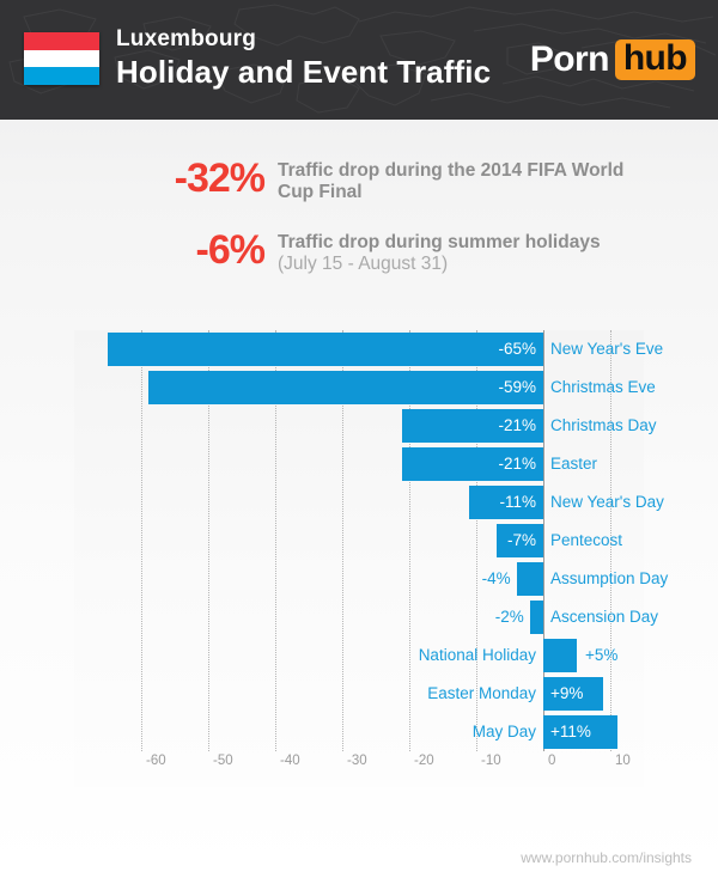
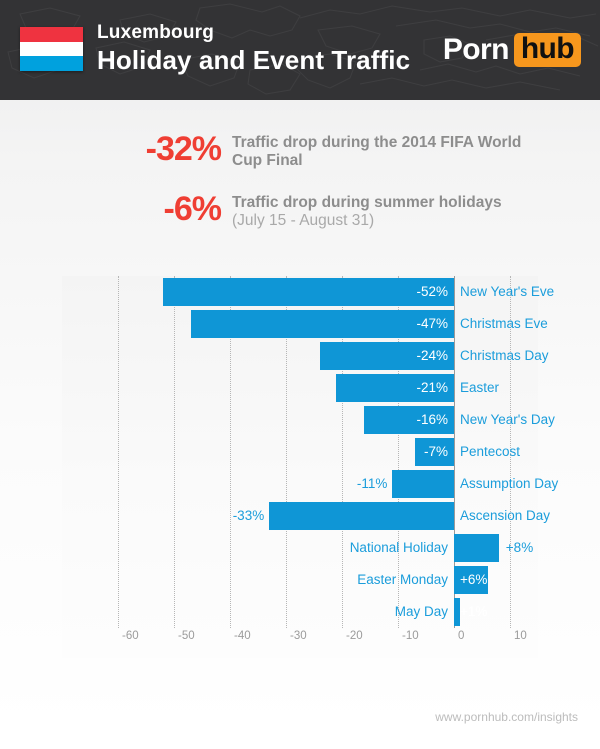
New Year's Eve: -65% -> -52%
Christmas Eve: -59% -> -47%
Christmas Day: -21% -> -24%
New Year's Day: -11% -> -16%
Assumption Day: -4% -> -11%
Ascension Day: -2% -> -33%
National Holiday: +5% -> +8%
Easter Monday: +9% -> +6%
May Day: +11% -> +1%
